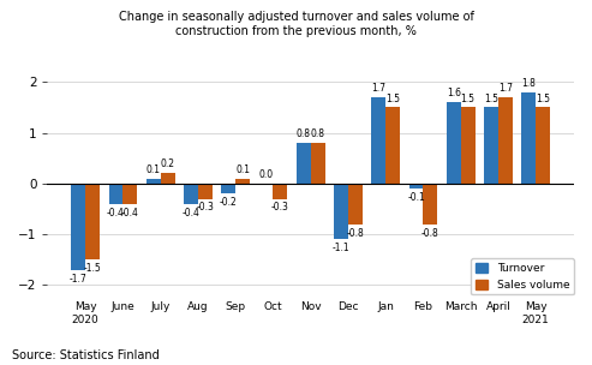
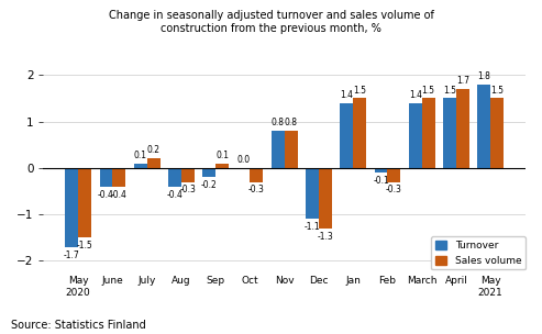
Sales volume/Dec: -0.8 -> -1.3
Turnover/Jan: 1.7 -> 1.4
Sales volume/Feb: -0.8 -> -0.3
Turnover/March: 1.6 -> 1.4
